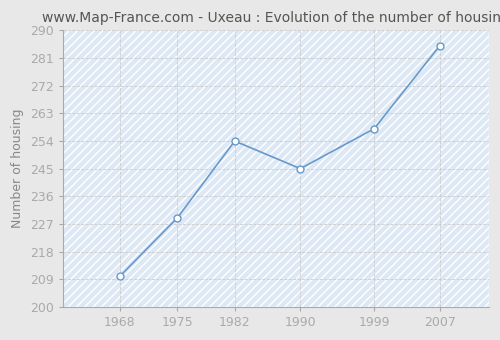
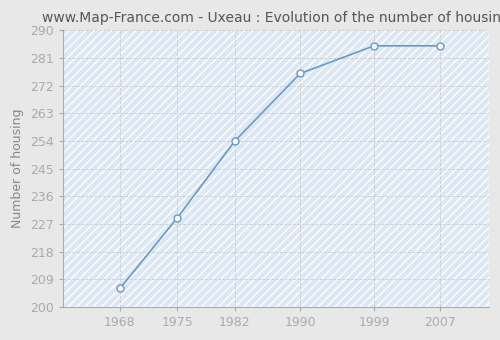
1968: 210 -> 206
1990: 245 -> 276
1999: 258 -> 285
